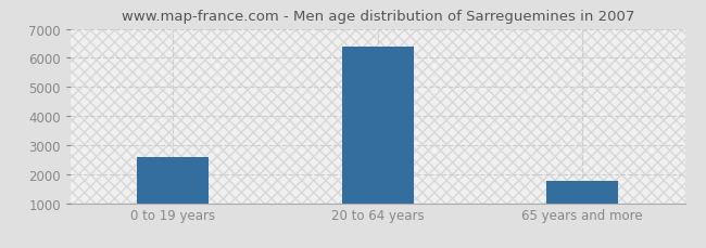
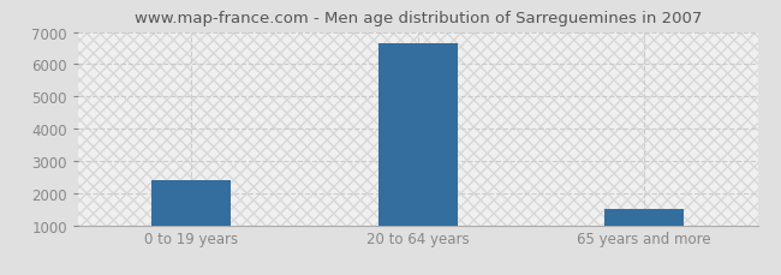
0 to 19 years: 2600 -> 2400
20 to 64 years: 6400 -> 6650
65 years and more: 1750 -> 1500
